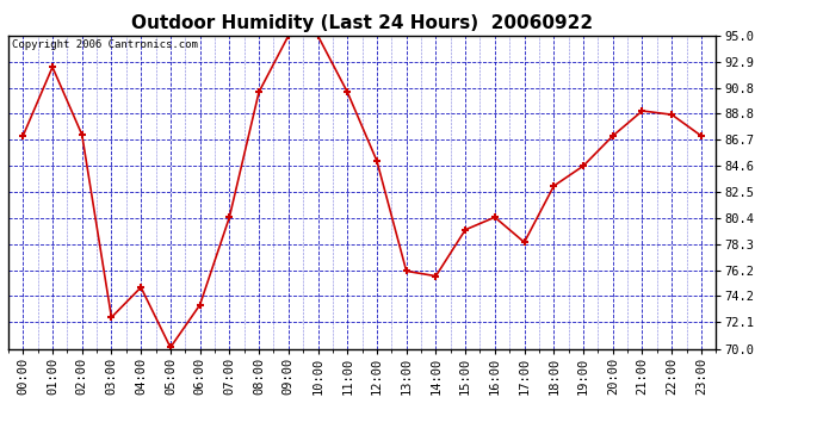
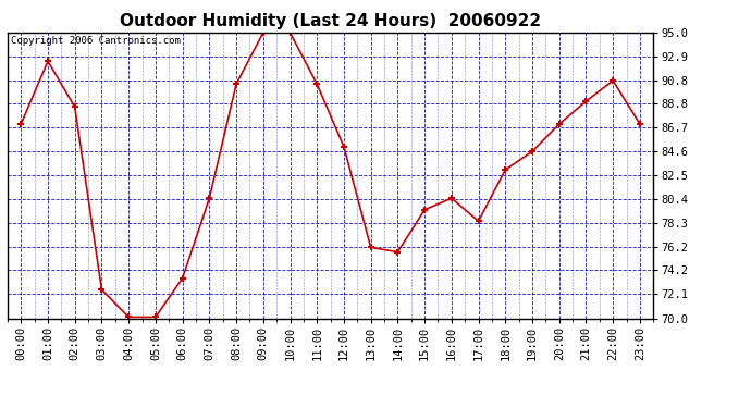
02:00: 87.1 -> 88.5
04:00: 74.9 -> 70.1
22:00: 88.7 -> 90.8
